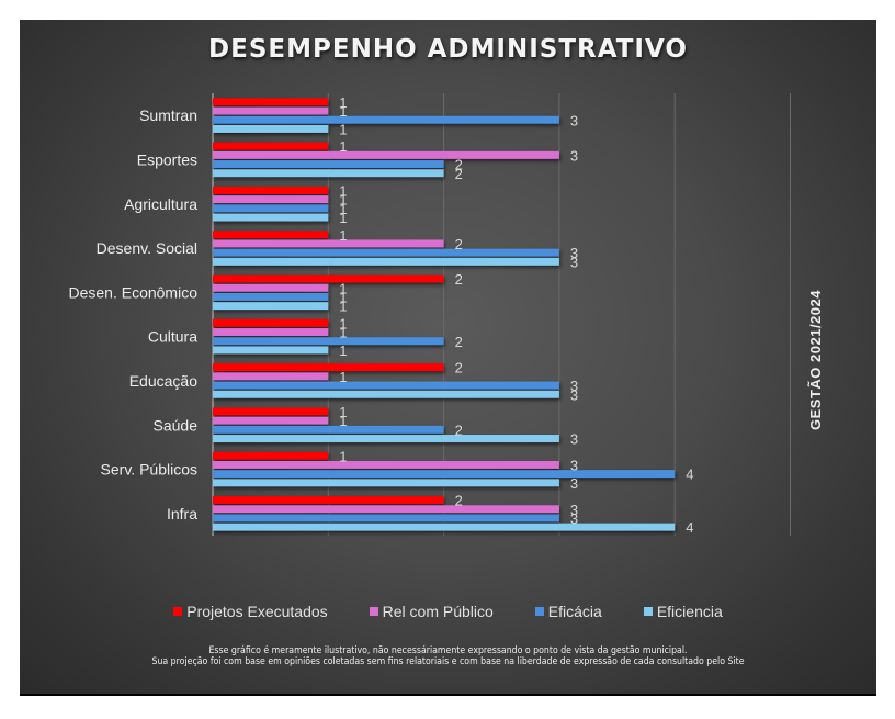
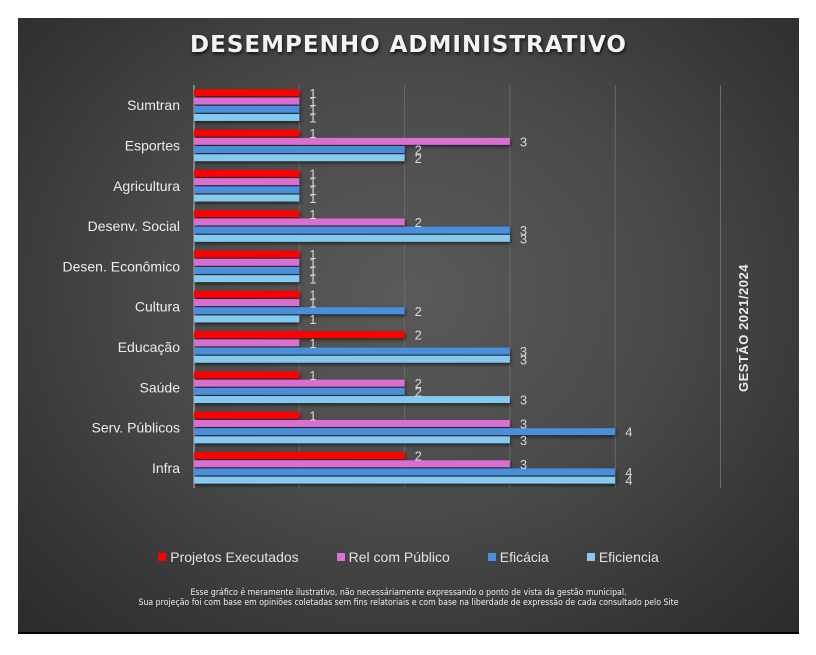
Eficácia/Sumtran: 3 -> 1
Projetos Executados/Desen. Econômico: 2 -> 1
Rel com Público/Saúde: 1 -> 2
Eficácia/Infra: 3 -> 4
